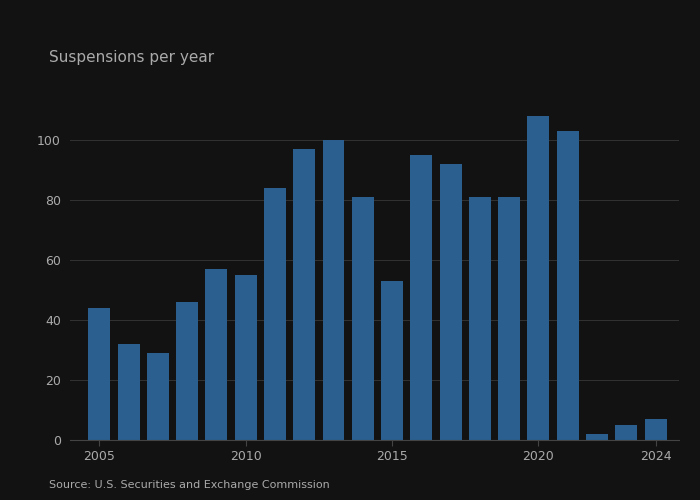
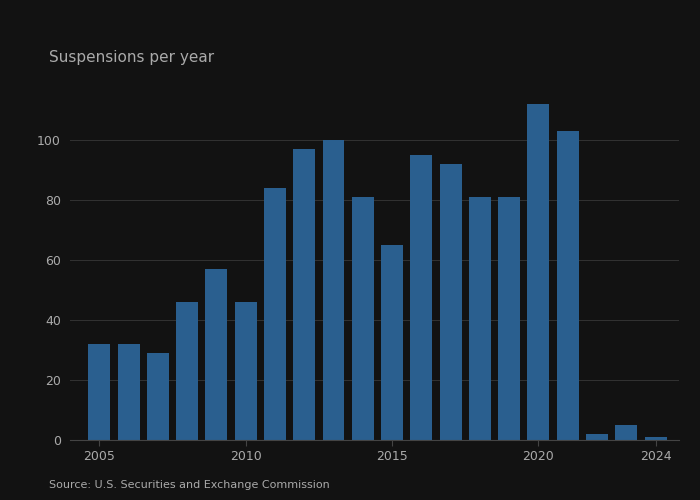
2005: 44 -> 32
2010: 55 -> 46
2015: 53 -> 65
2020: 108 -> 112
2024: 7 -> 1
